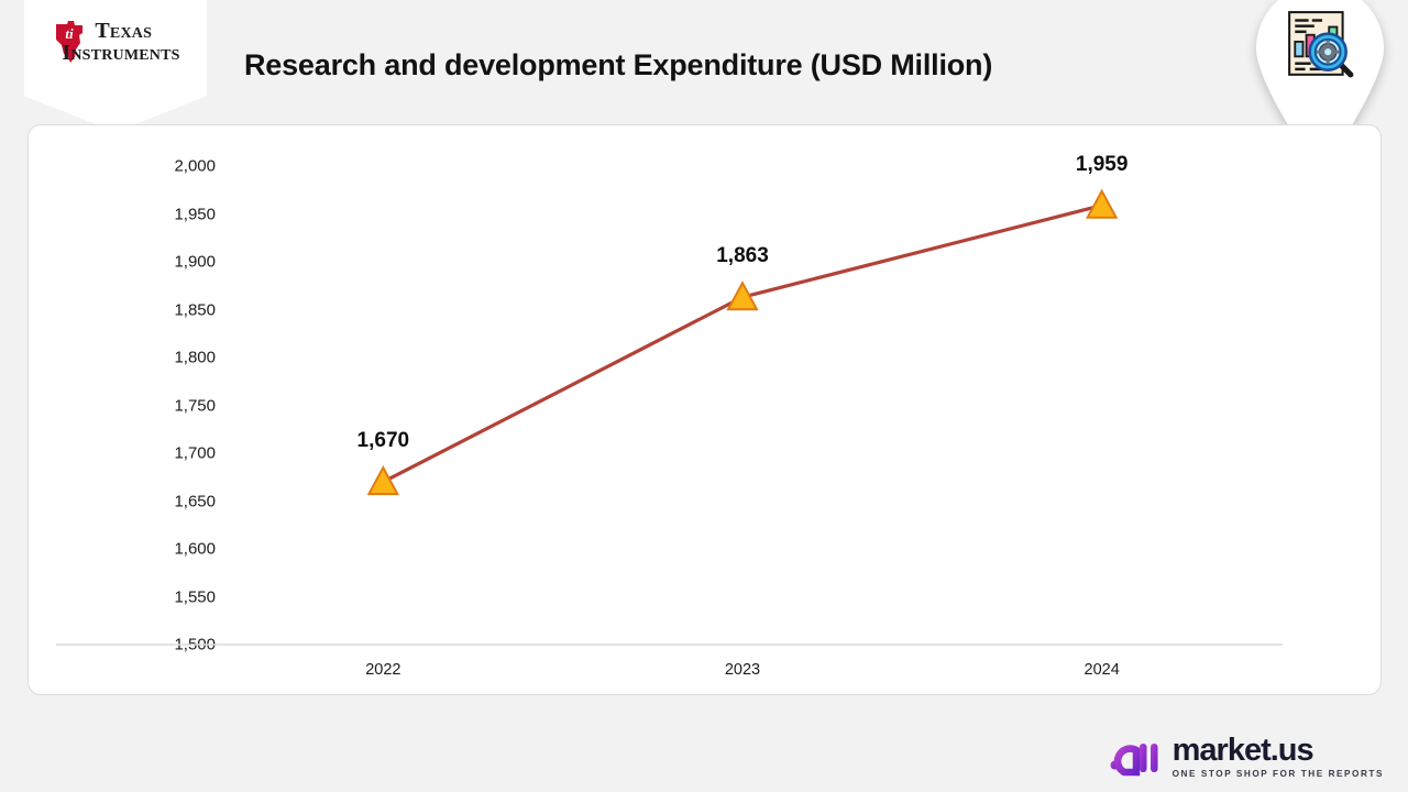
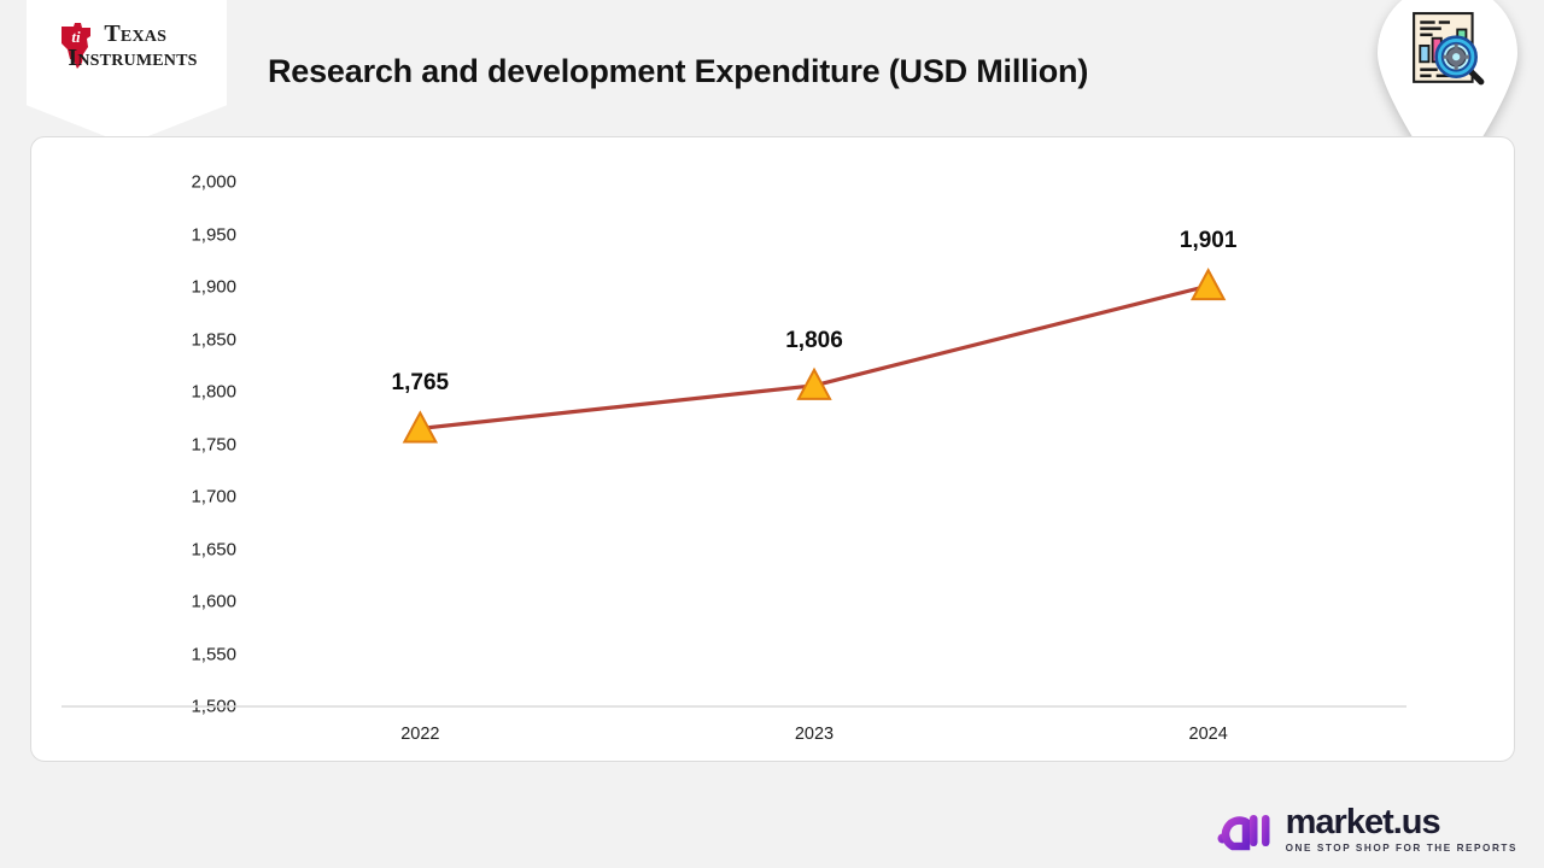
2022: 1,670 -> 1,765
2023: 1,863 -> 1,806
2024: 1,959 -> 1,901
